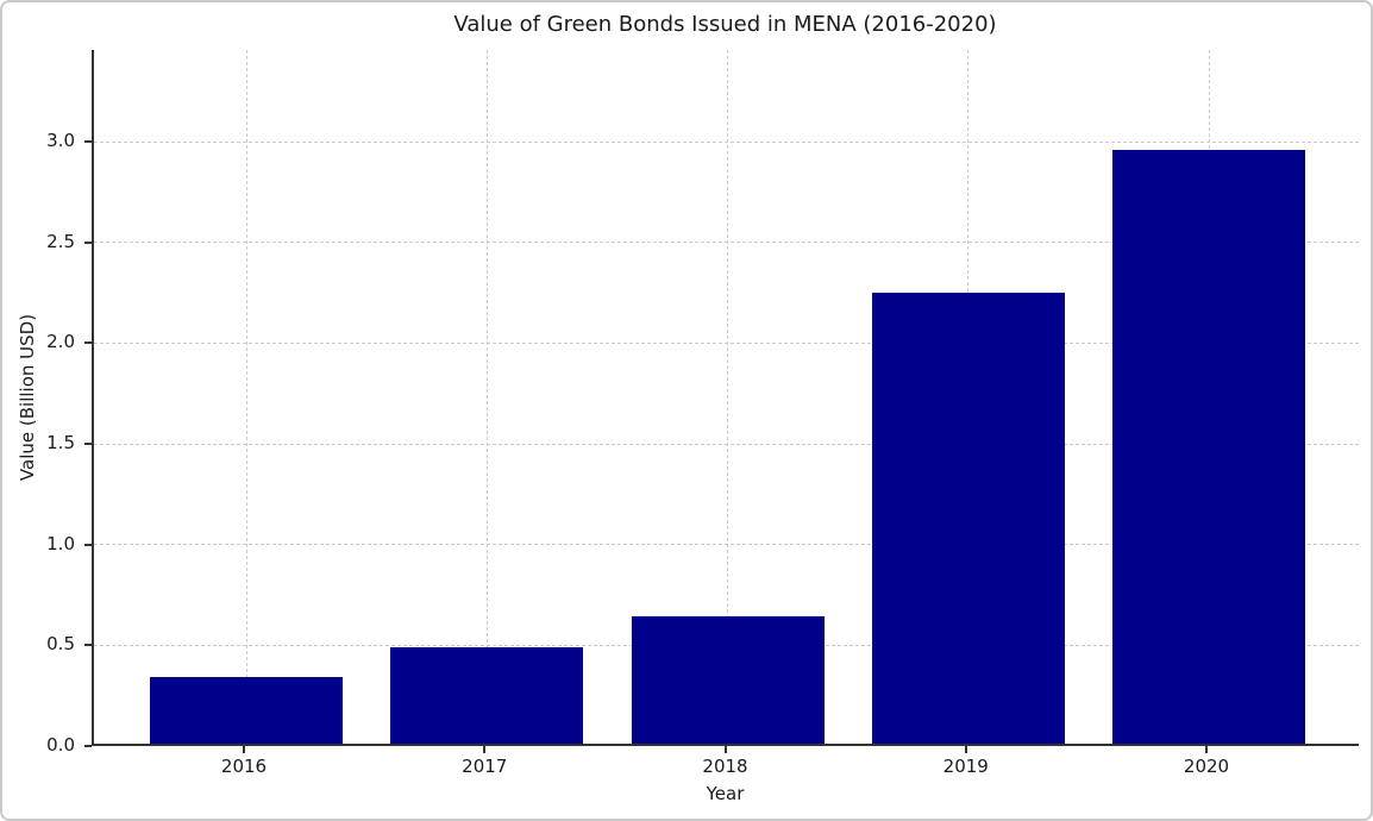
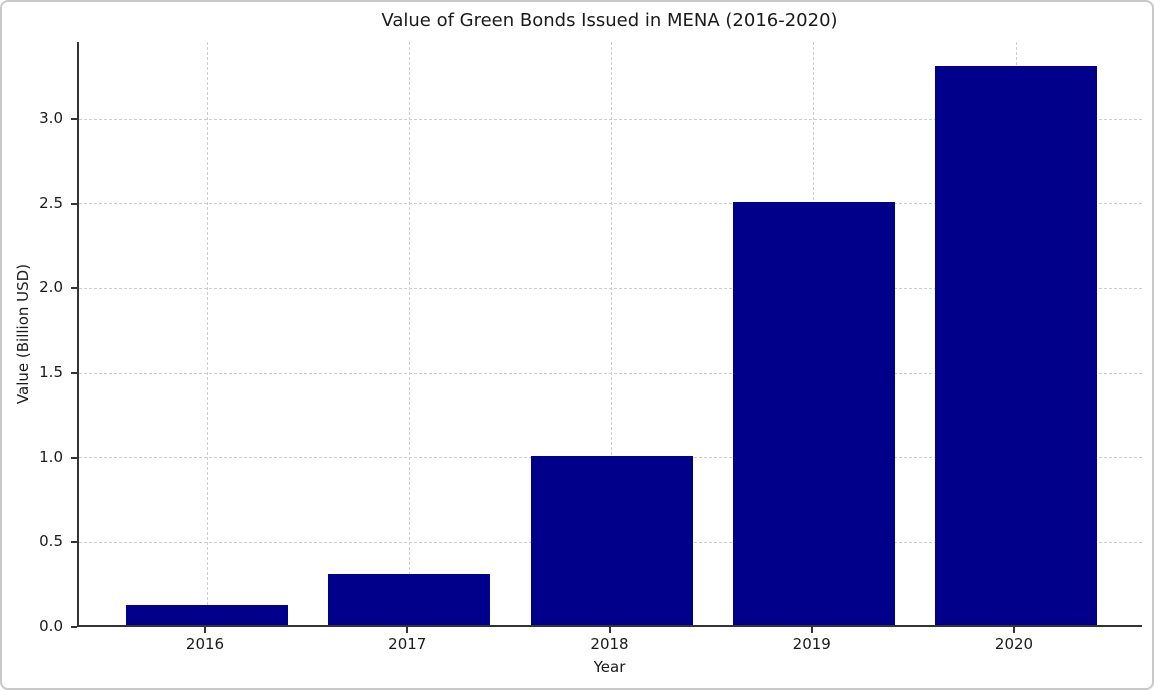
2016: 0.33 -> 0.12
2017: 0.48 -> 0.30
2018: 0.63 -> 1.00
2019: 2.24 -> 2.50
2020: 2.95 -> 3.30
